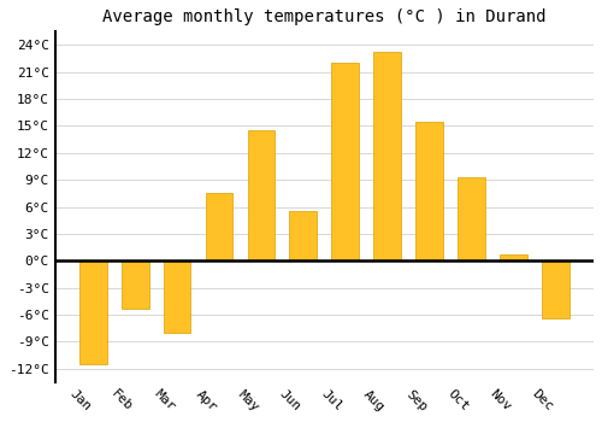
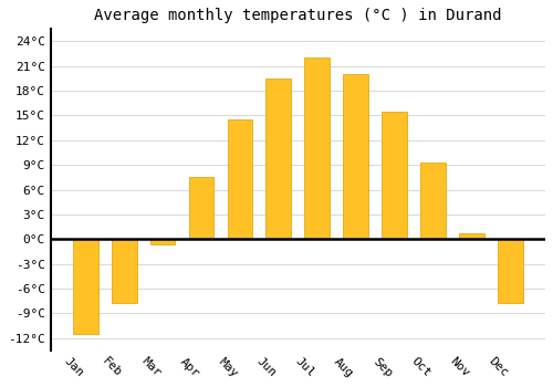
Feb: -5.4°C -> -7.8°C
Mar: -8.0°C -> -0.7°C
Jun: 5.6°C -> 19.5°C
Aug: 23.2°C -> 20.0°C
Dec: -6.4°C -> -7.8°C
